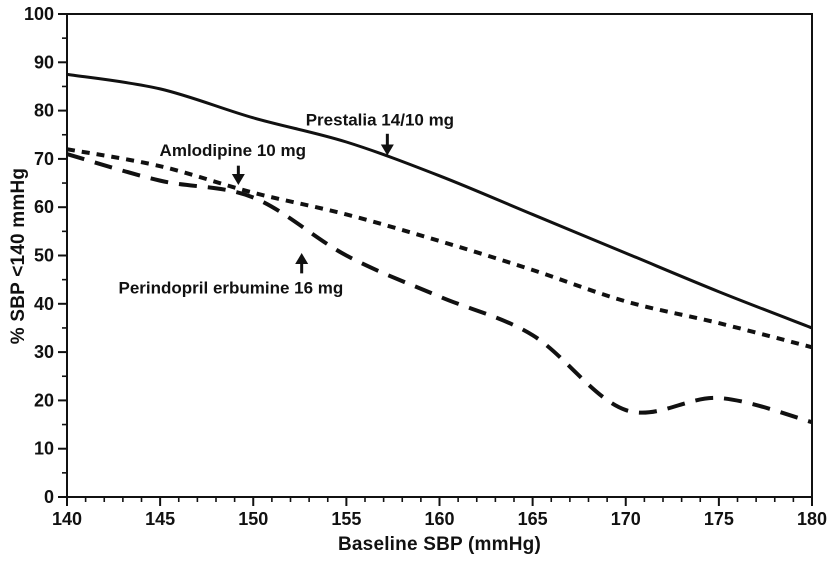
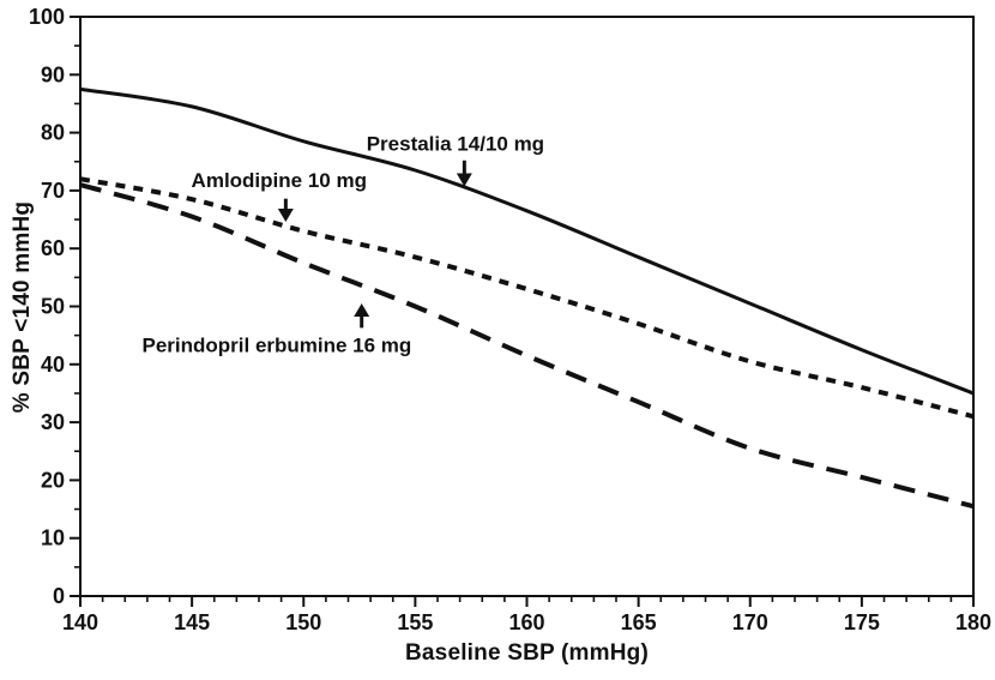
Perindopril erbumine 16 mg/150: 62 -> 58
Perindopril erbumine 16 mg/170: 18 -> 26
